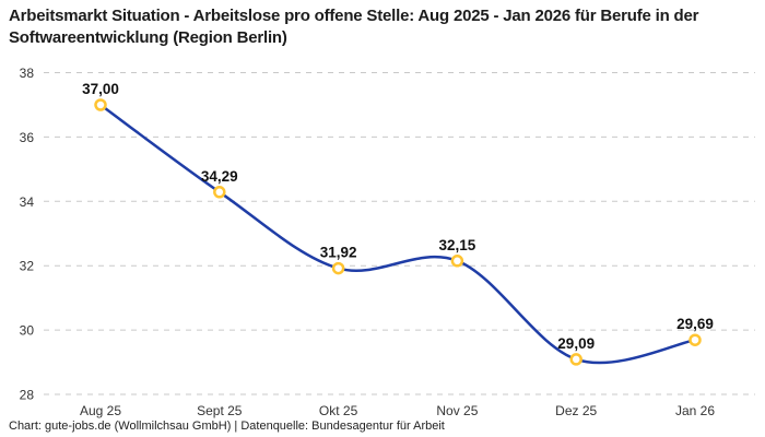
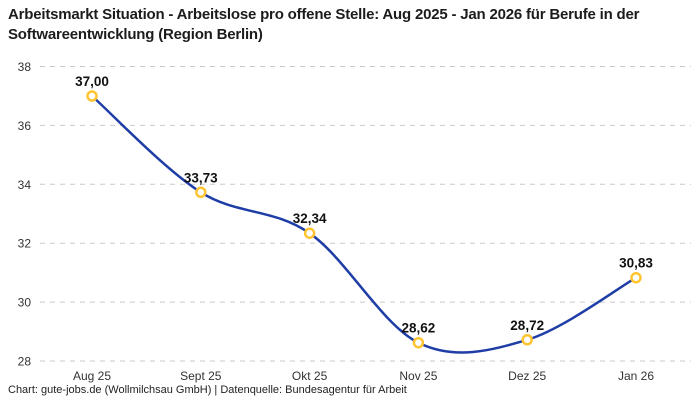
Sept 25: 34,29 -> 33,73
Okt 25: 31,92 -> 32,34
Nov 25: 32,15 -> 28,62
Dez 25: 29,09 -> 28,72
Jan 26: 29,69 -> 30,83
